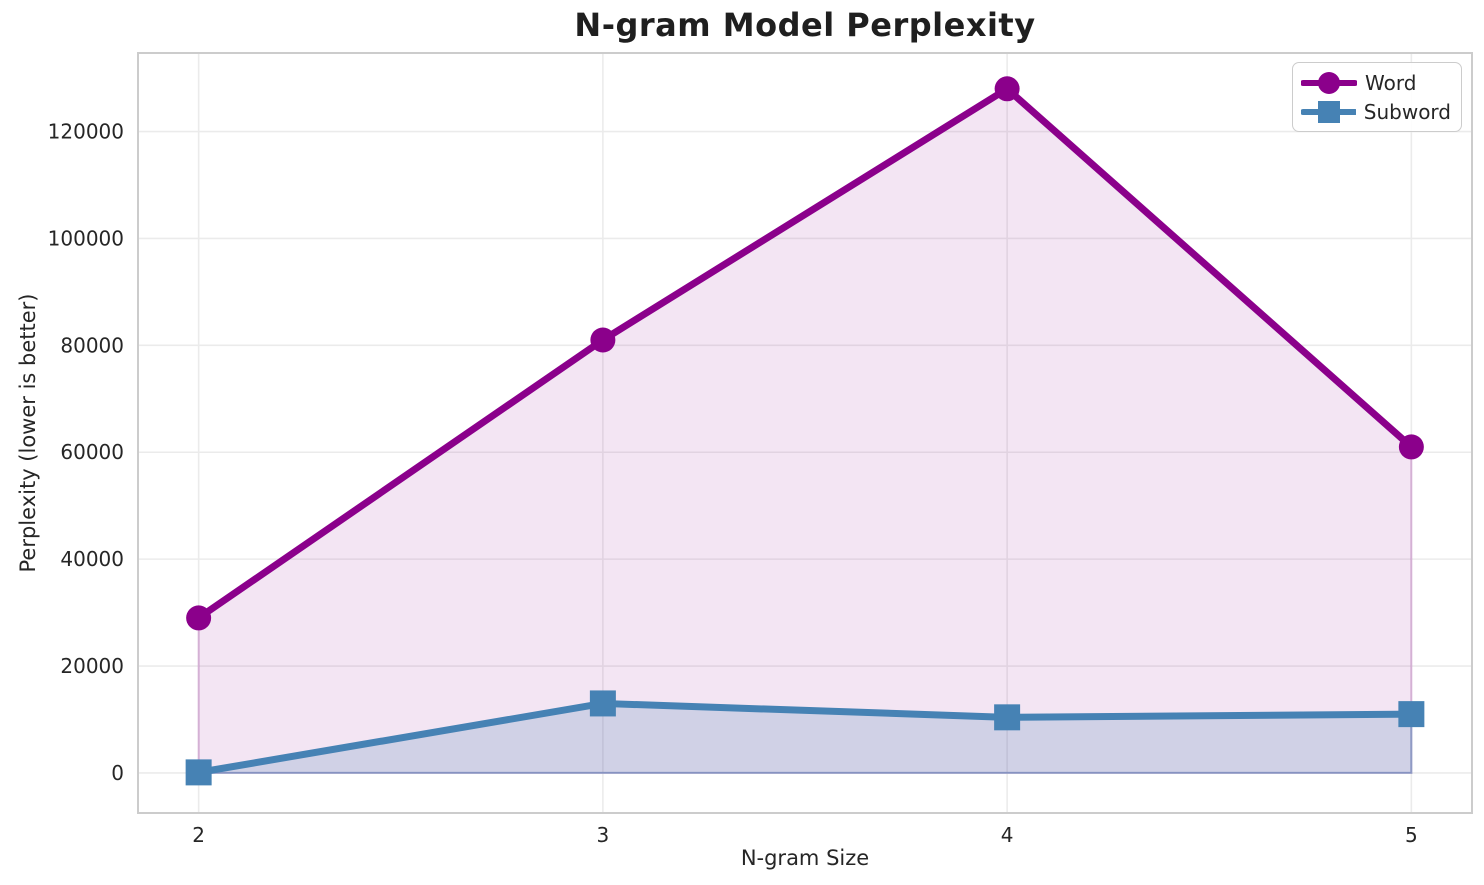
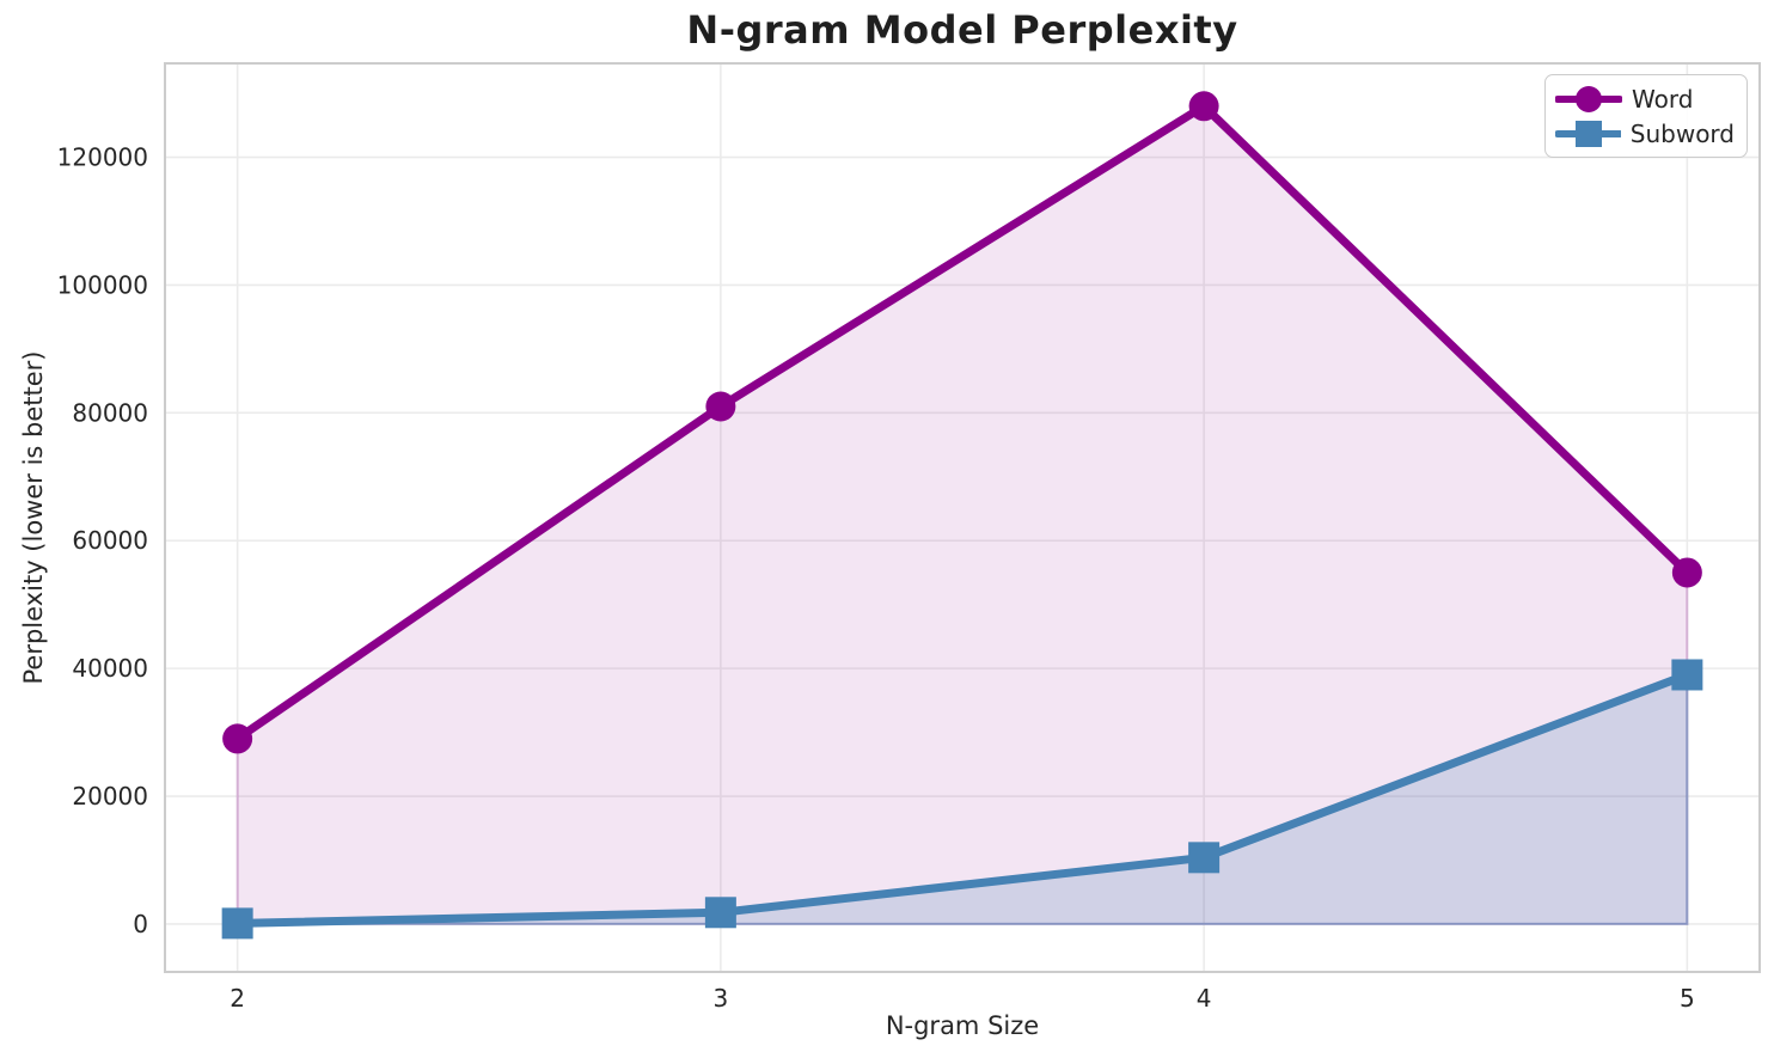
Subword/3: 13000 -> 2000
Word/5: 61000 -> 55000
Subword/5: 11000 -> 39000
